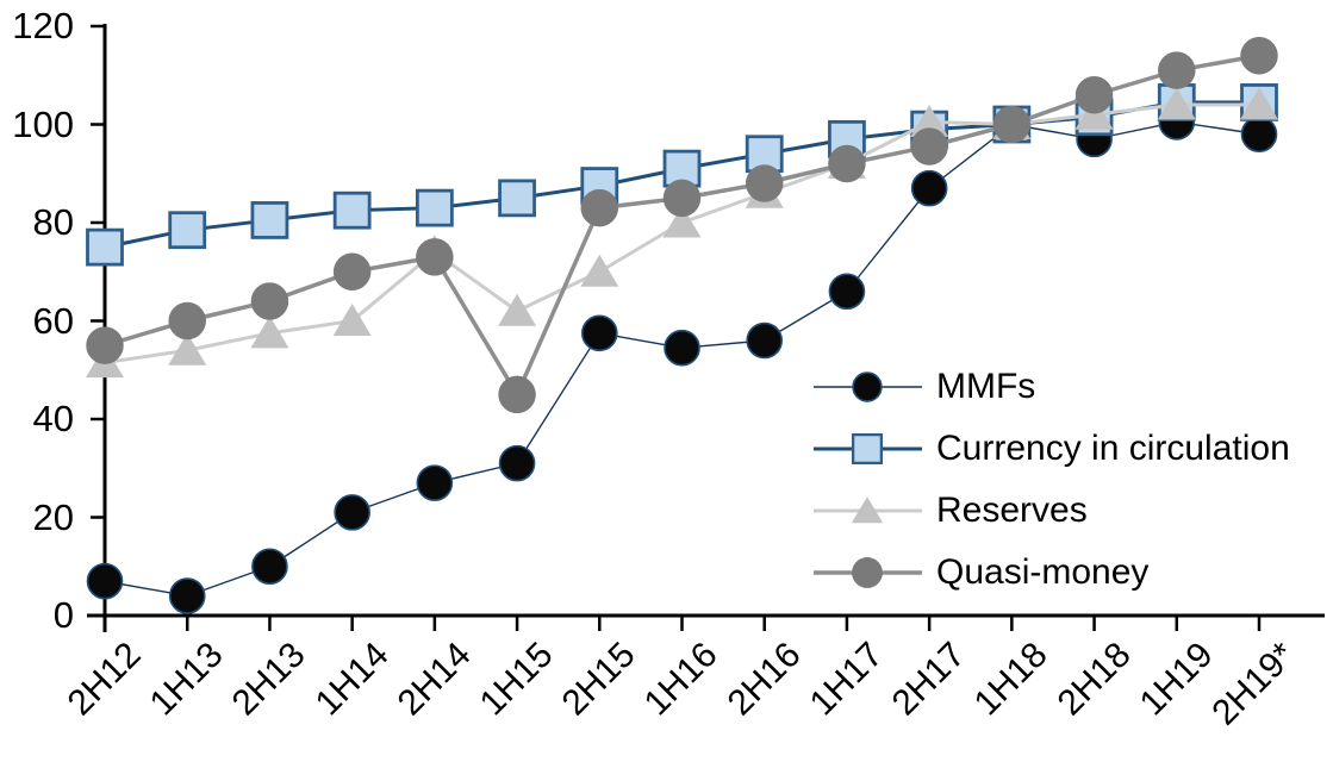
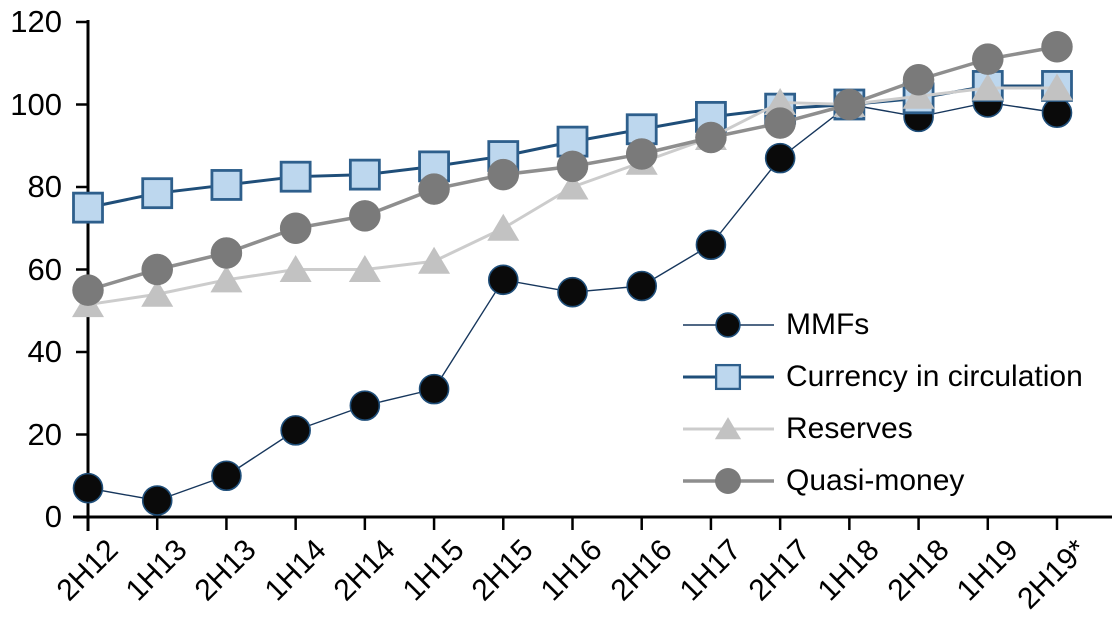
Reserves/2H14: 74 -> 60
Quasi-money/1H15: 45 -> 80
